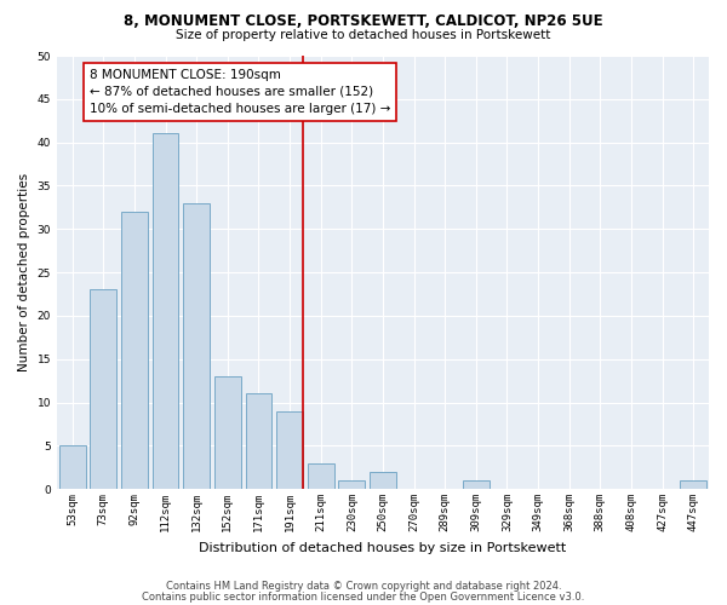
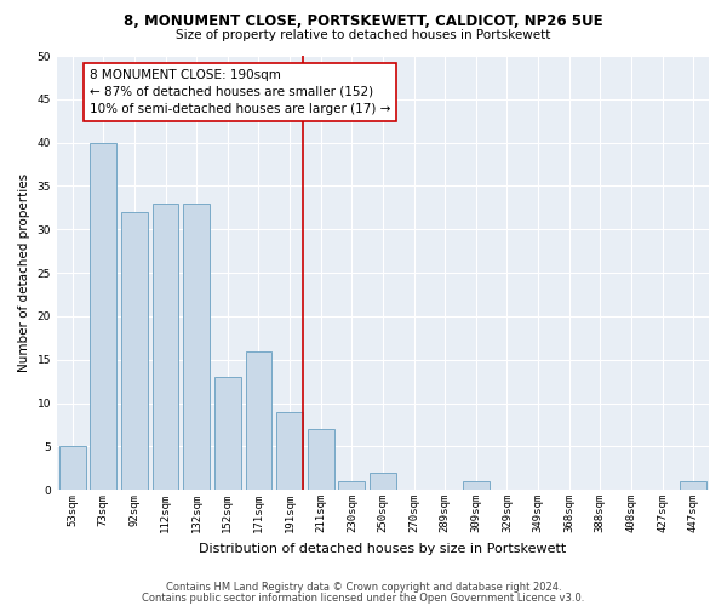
73sqm: 23 -> 40
112sqm: 41 -> 33
171sqm: 11 -> 16
211sqm: 3 -> 7
